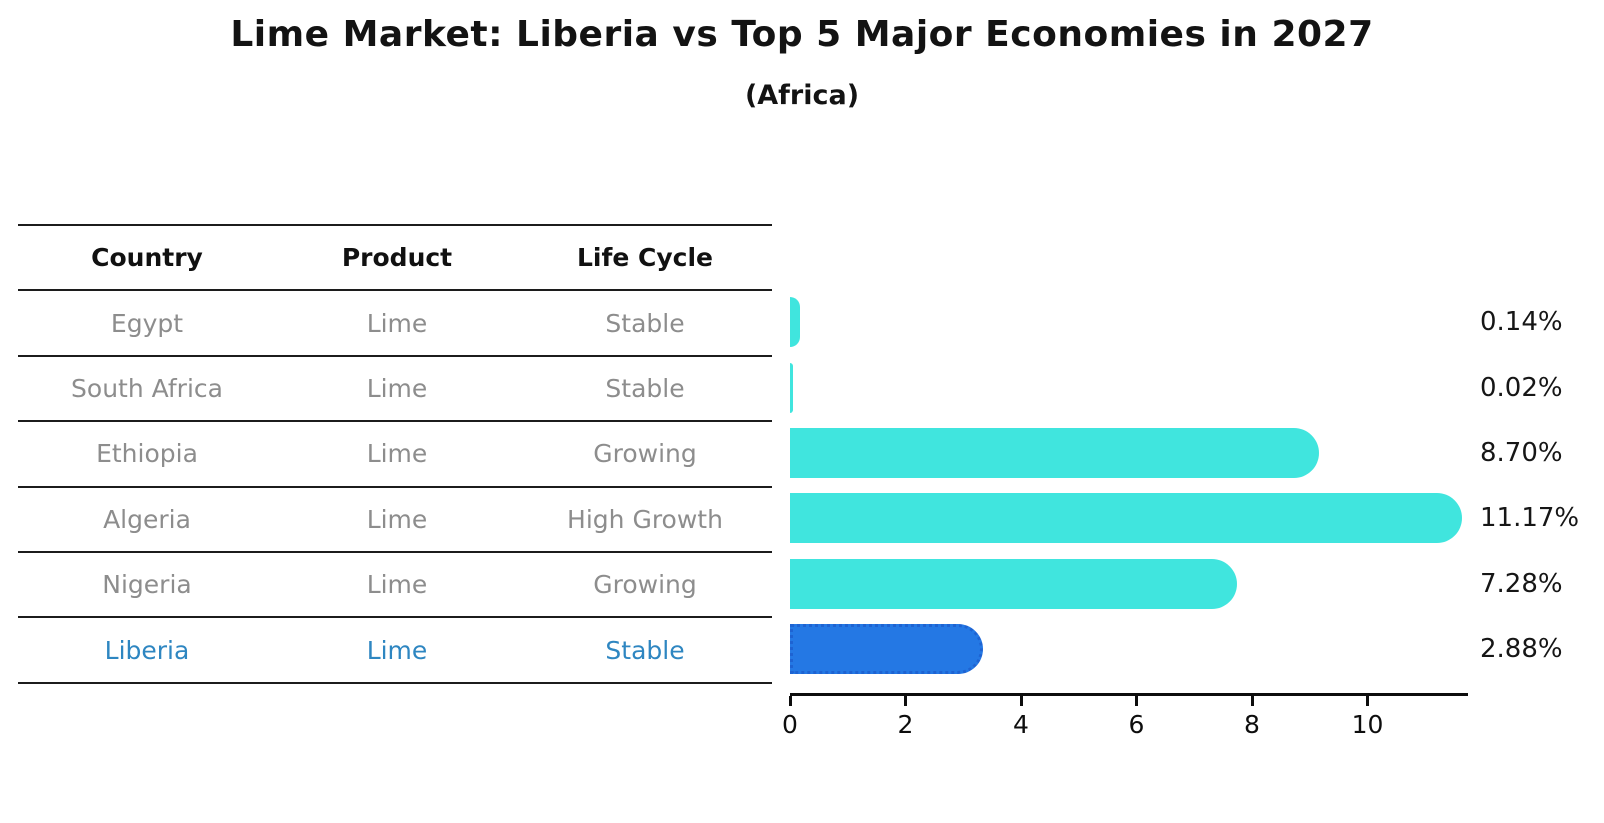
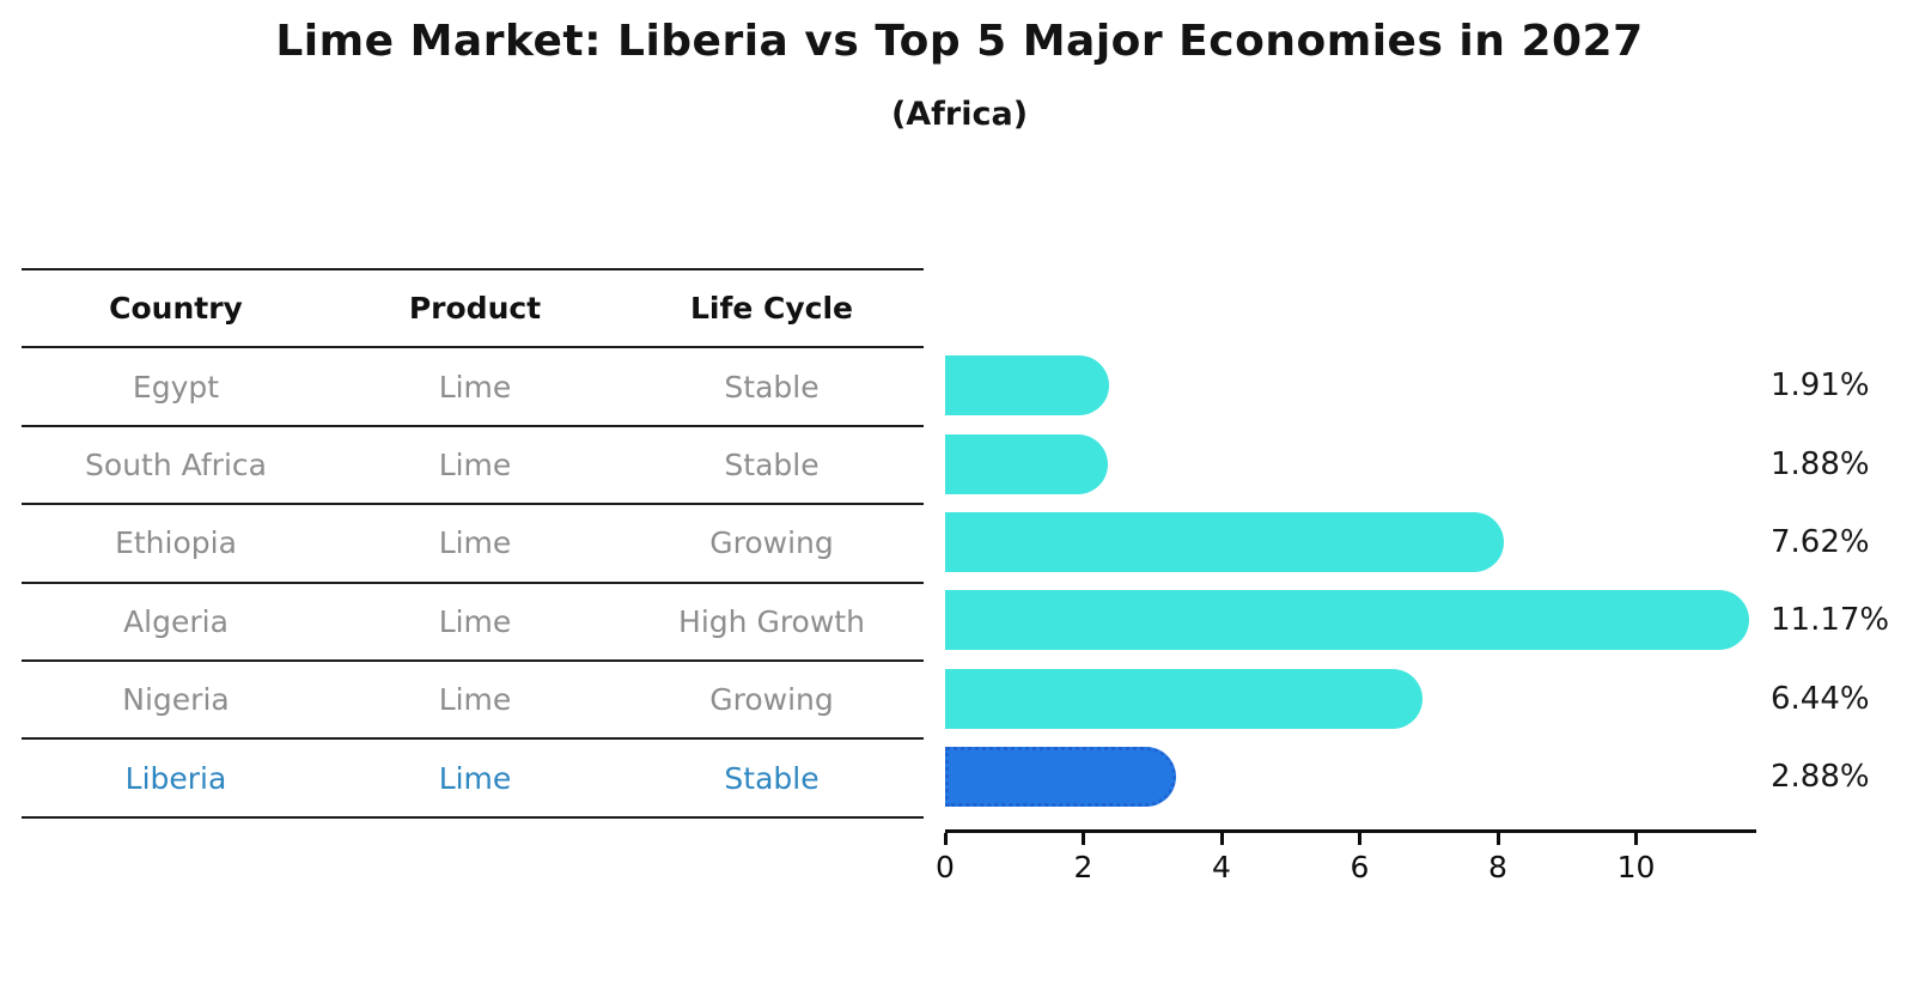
Egypt: 0.14% -> 1.91%
South Africa: 0.02% -> 1.88%
Ethiopia: 8.70% -> 7.62%
Nigeria: 7.28% -> 6.44%
